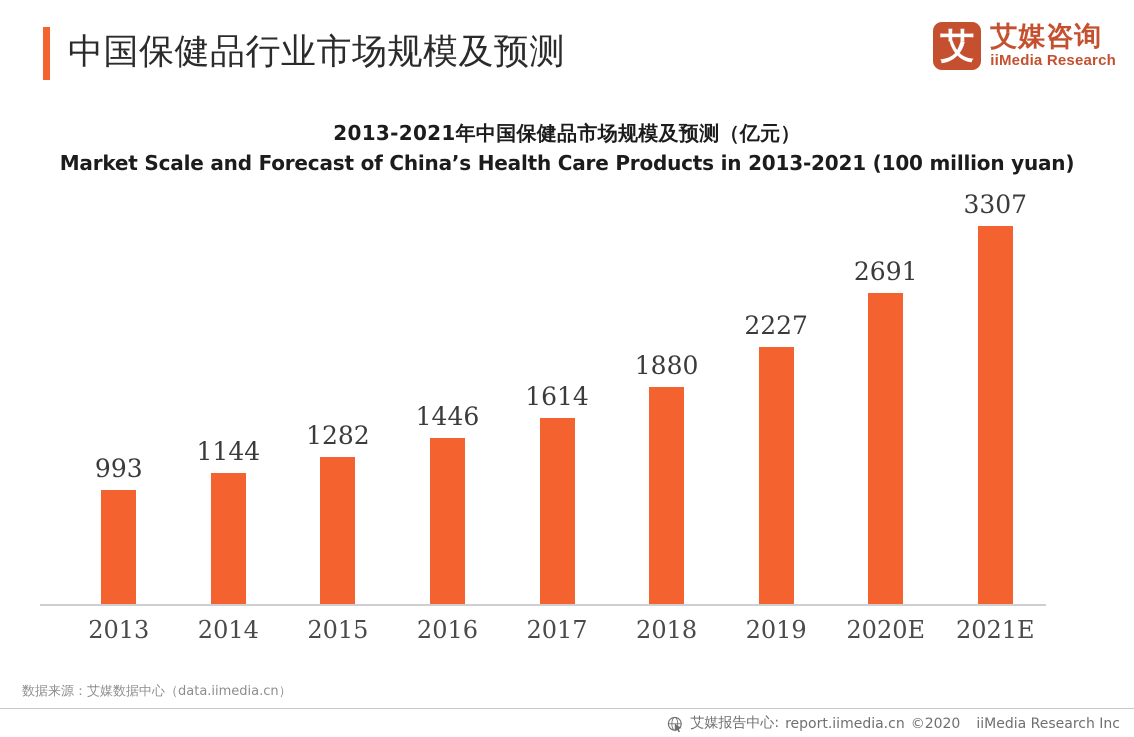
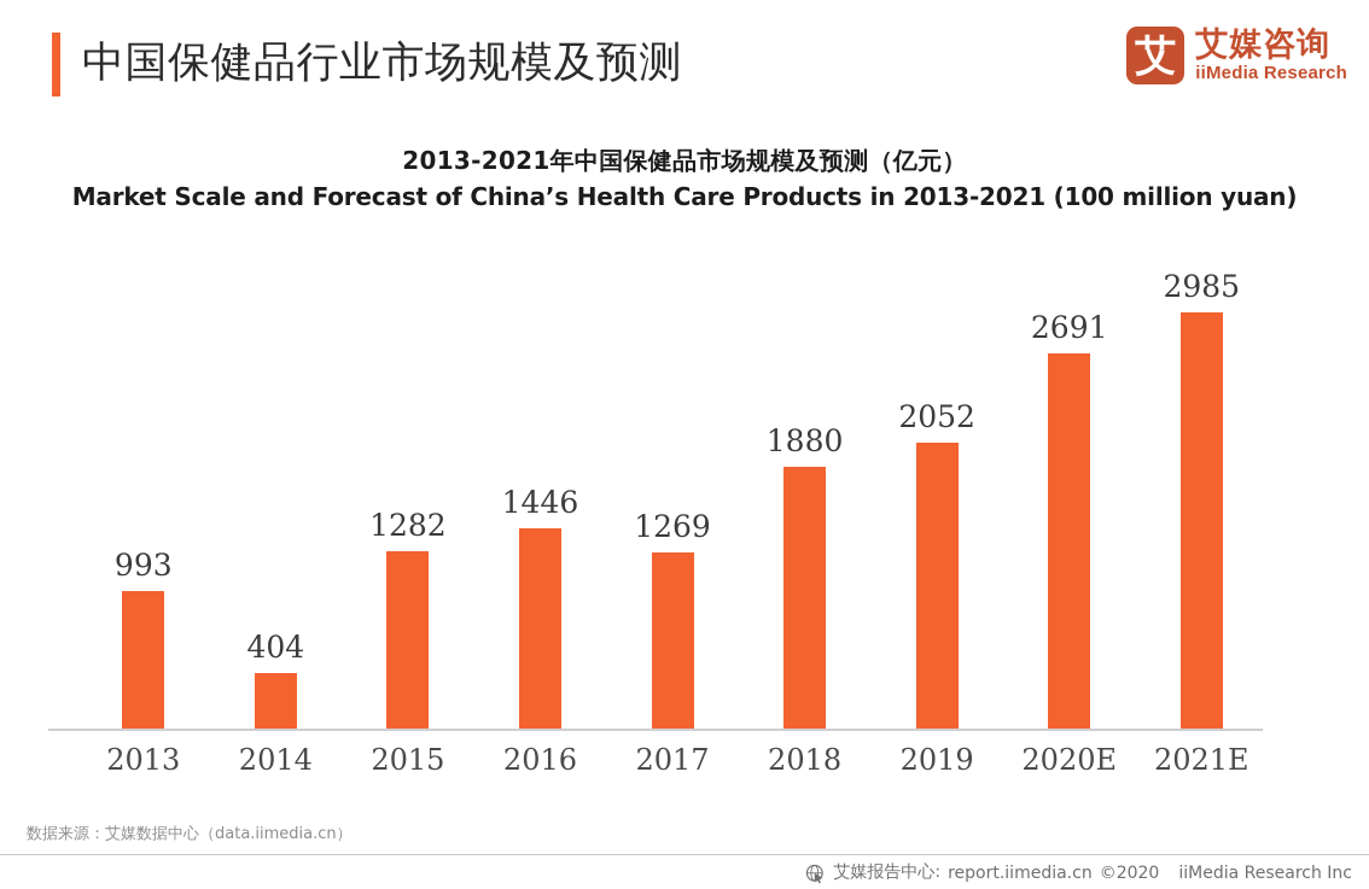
2014: 1144 -> 404
2017: 1614 -> 1269
2019: 2227 -> 2052
2021E: 3307 -> 2985
